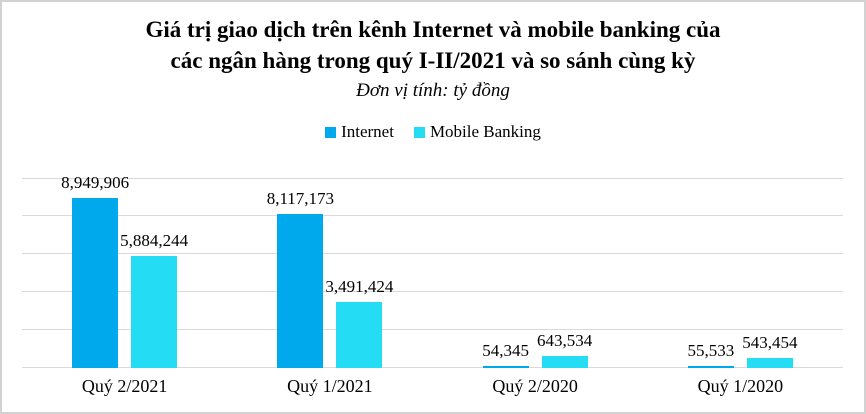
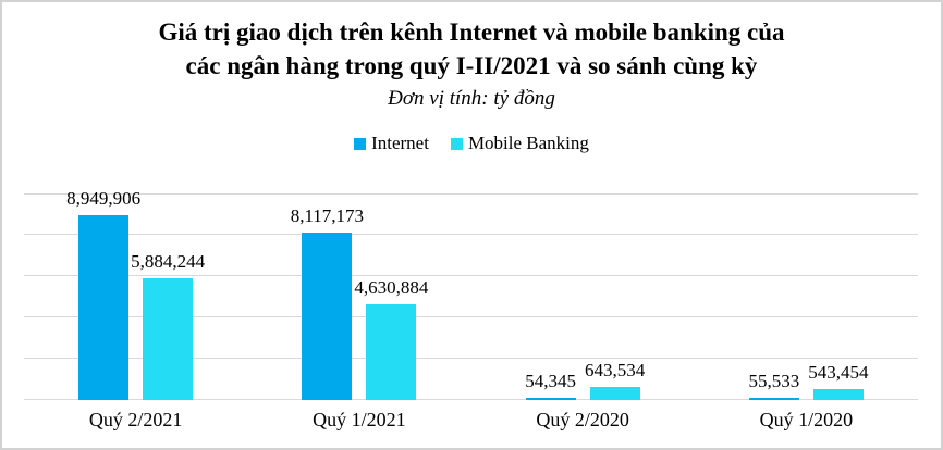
Mobile Banking/Quý 1/2021: 3,491,424 -> 4,630,884
